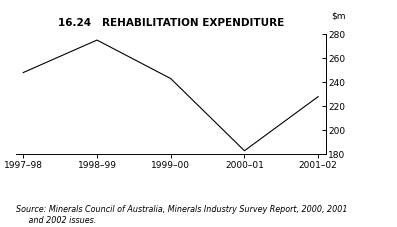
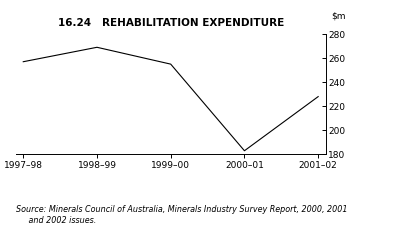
1997–98: 248 -> 257
1998–99: 275 -> 269
1999–00: 243 -> 255
